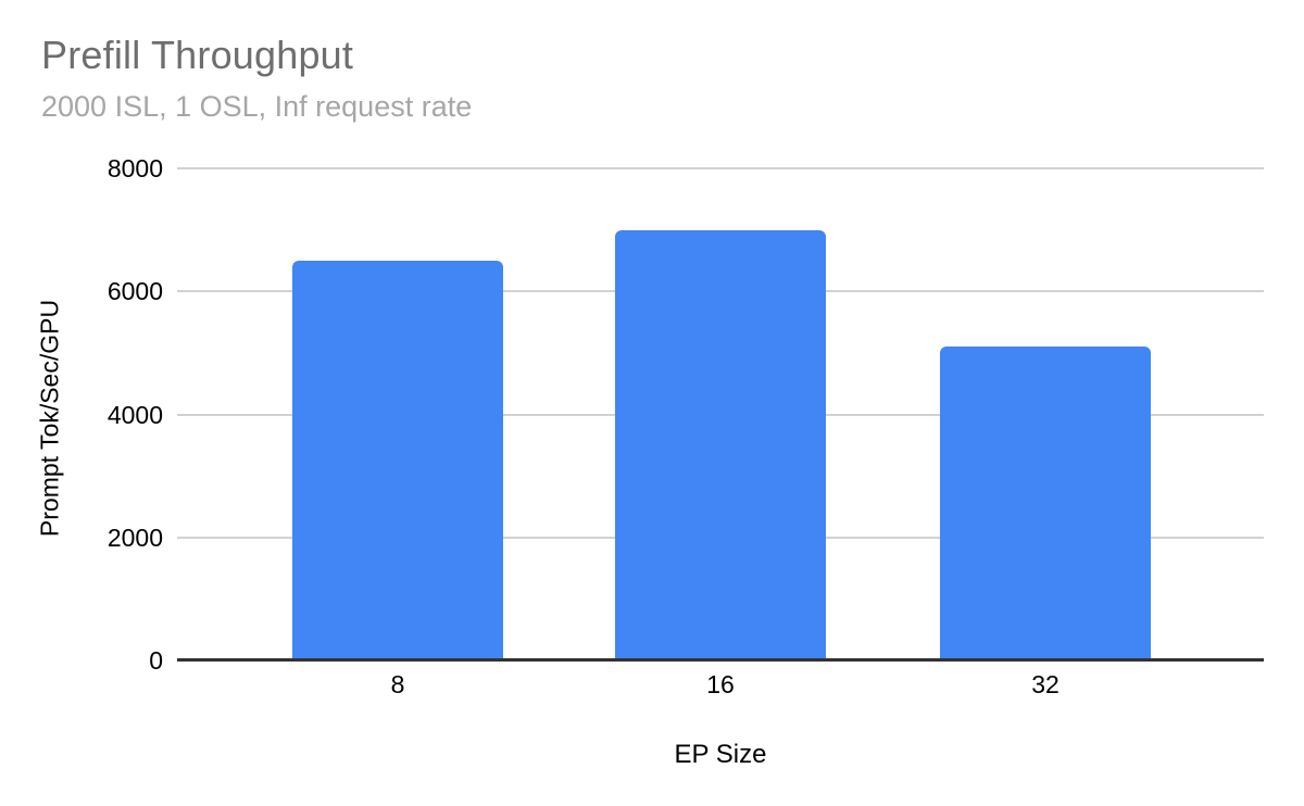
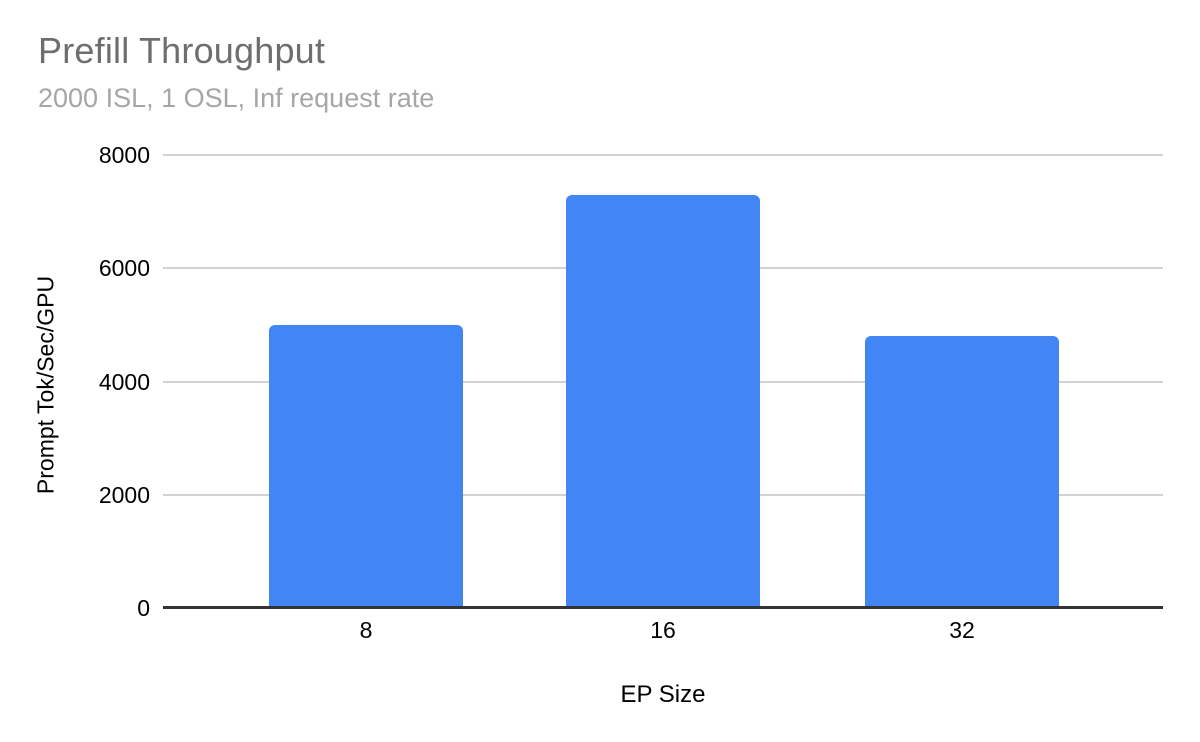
8: 6500 -> 5000
16: 7000 -> 7300
32: 5100 -> 4800
